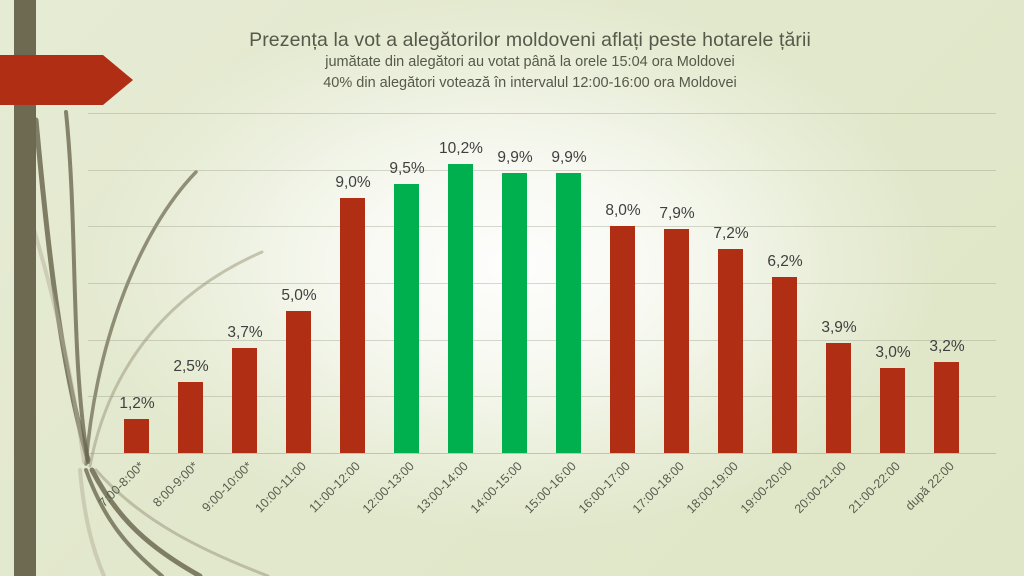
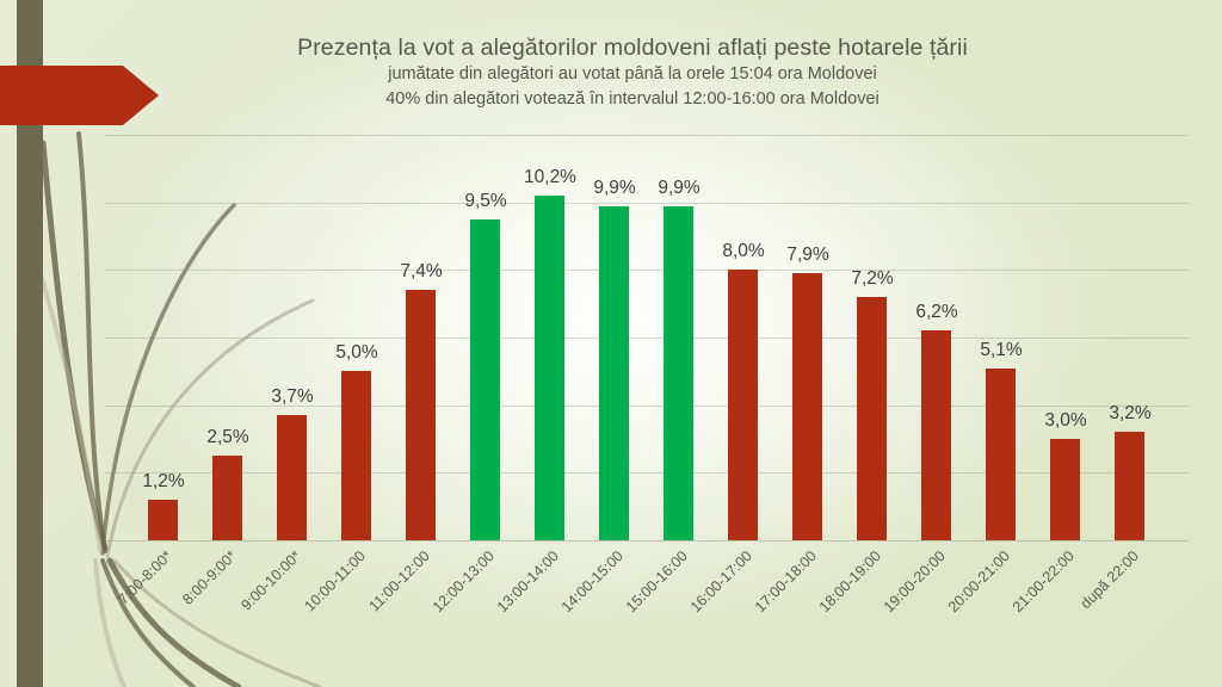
11:00-12:00: 9,0% -> 7,4%
20:00-21:00: 3,9% -> 5,1%
